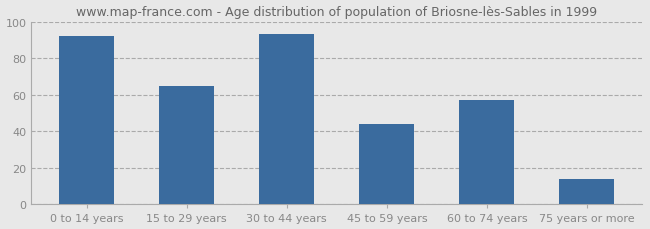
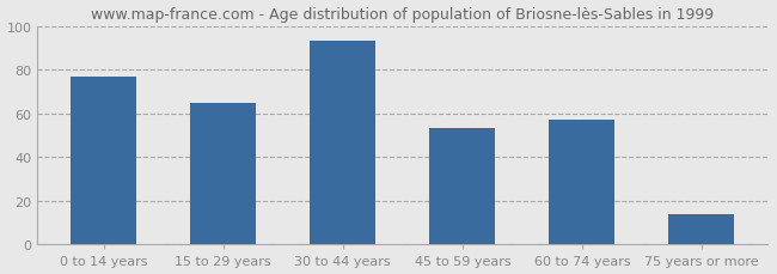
0 to 14 years: 92 -> 77
45 to 59 years: 44 -> 53
